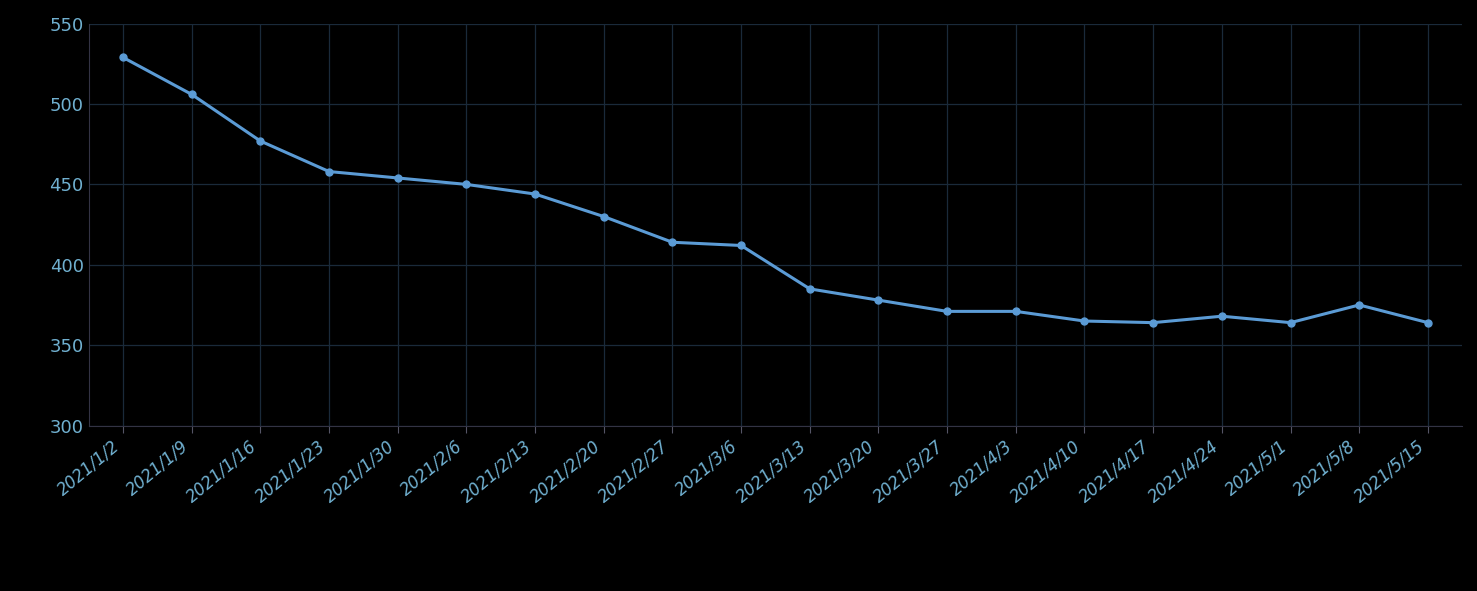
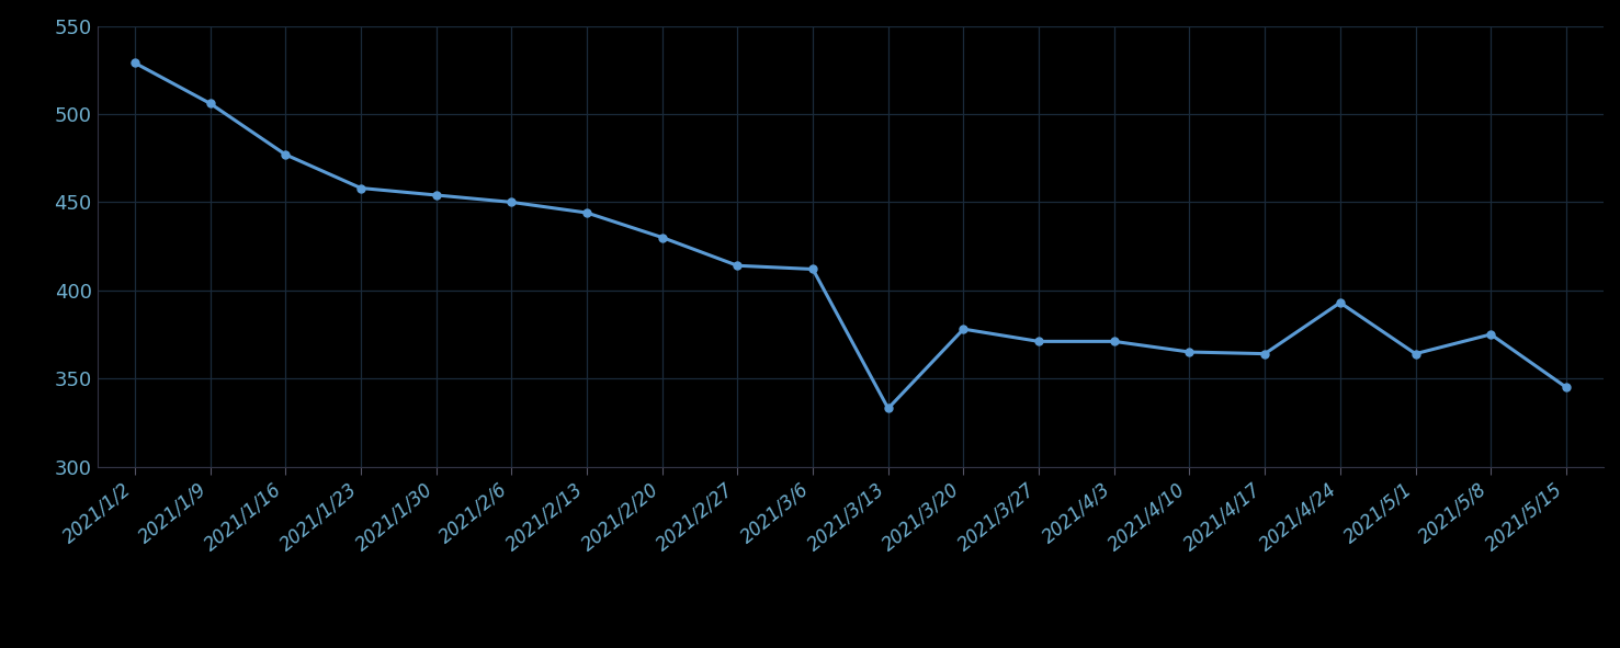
2021/3/13: 385 -> 333
2021/4/24: 368 -> 393
2021/5/15: 364 -> 345
